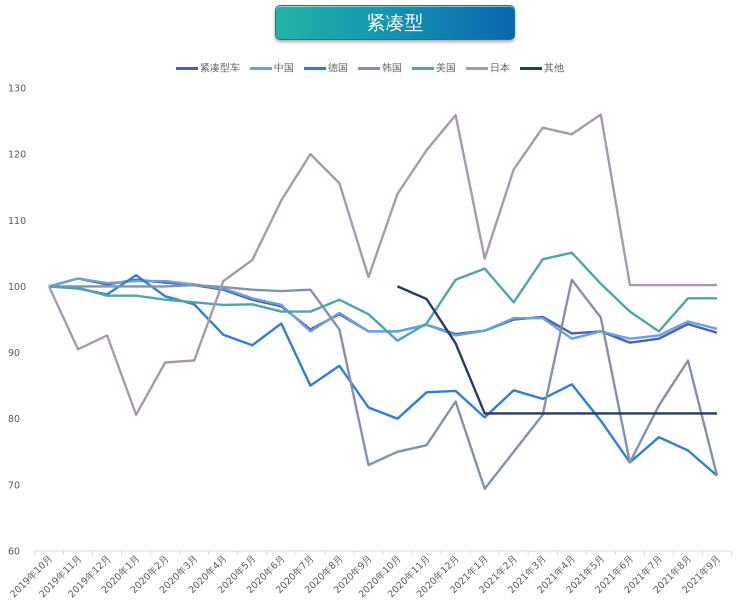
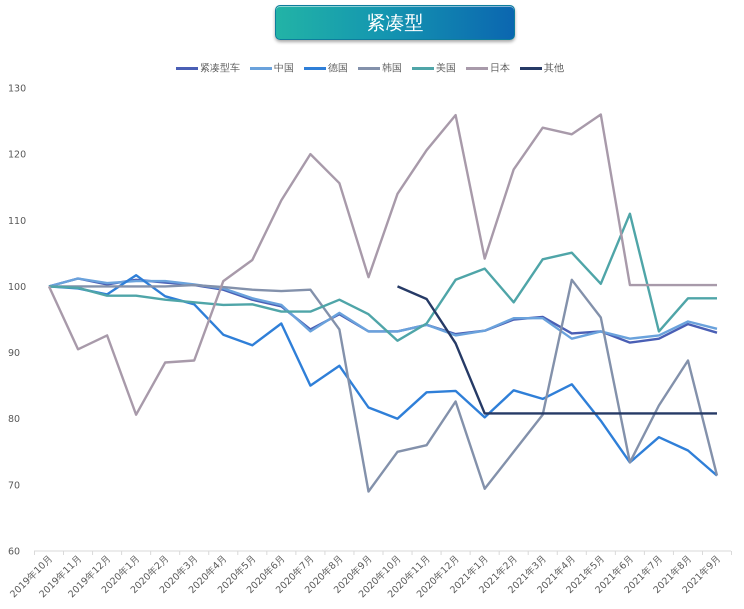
韩国/2020年9月: 73 -> 69
美国/2021年6月: 96 -> 111
